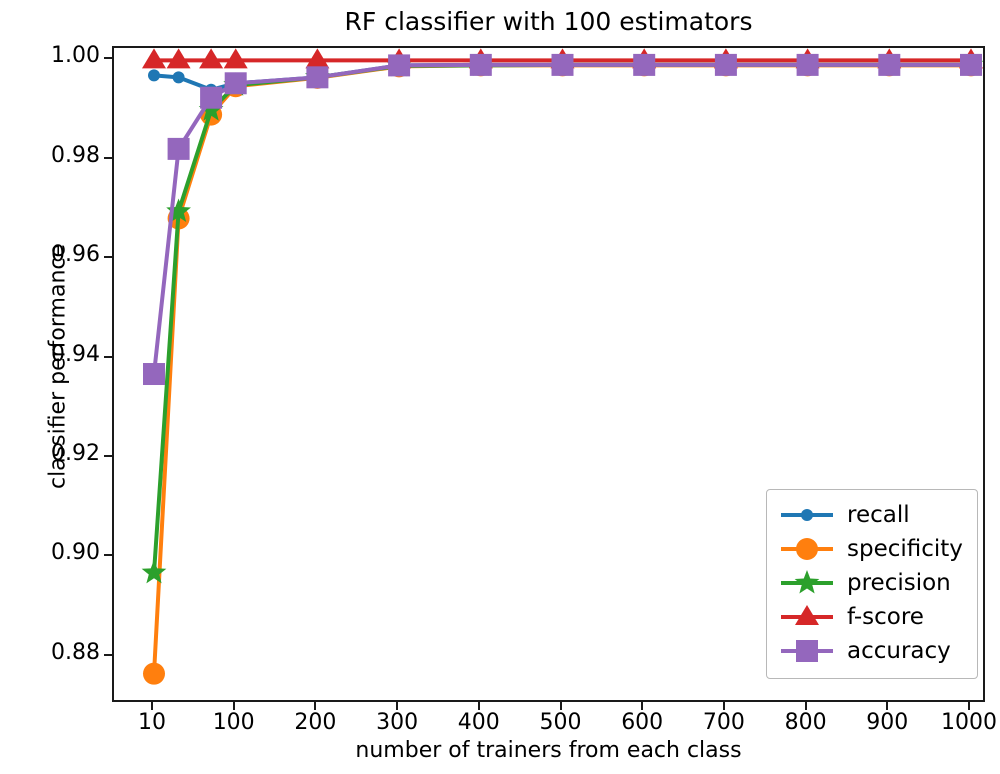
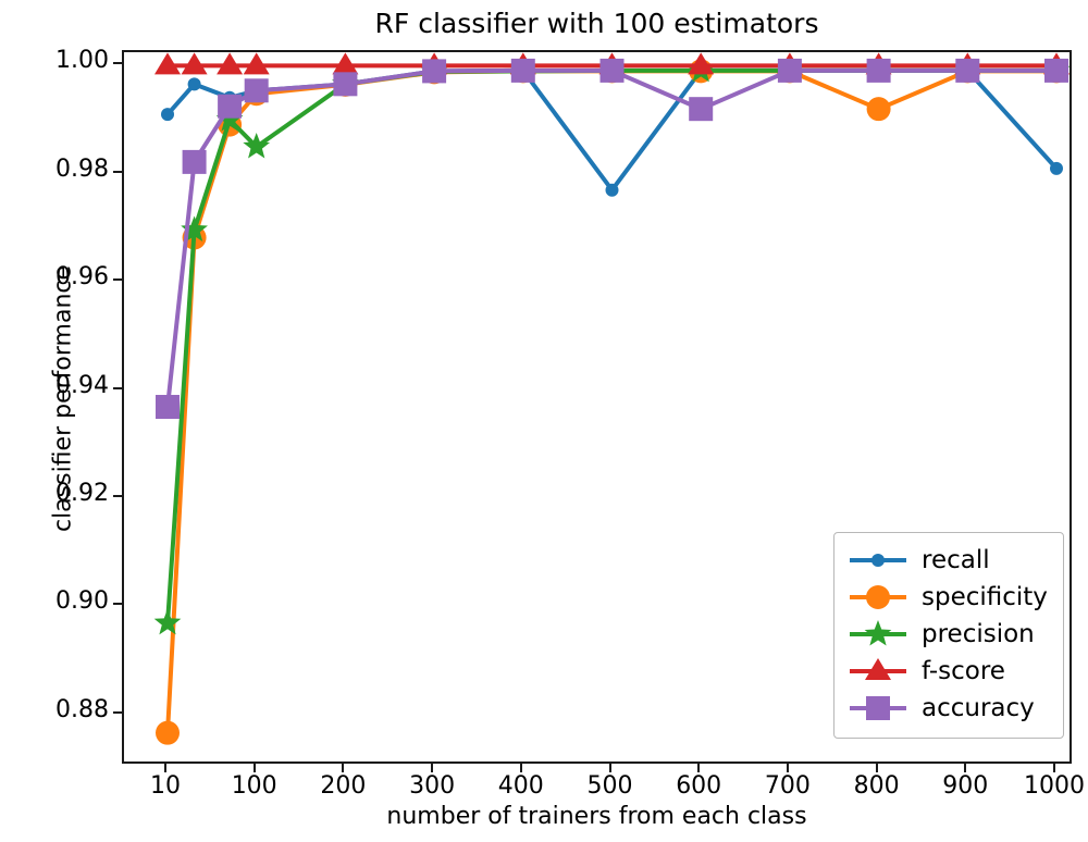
recall/10: 0.997 -> 0.991
precision/100: 0.995 -> 0.985
recall/500: 0.999 -> 0.977
accuracy/600: 0.999 -> 0.992
specificity/800: 0.999 -> 0.992
recall/1000: 0.999 -> 0.981
